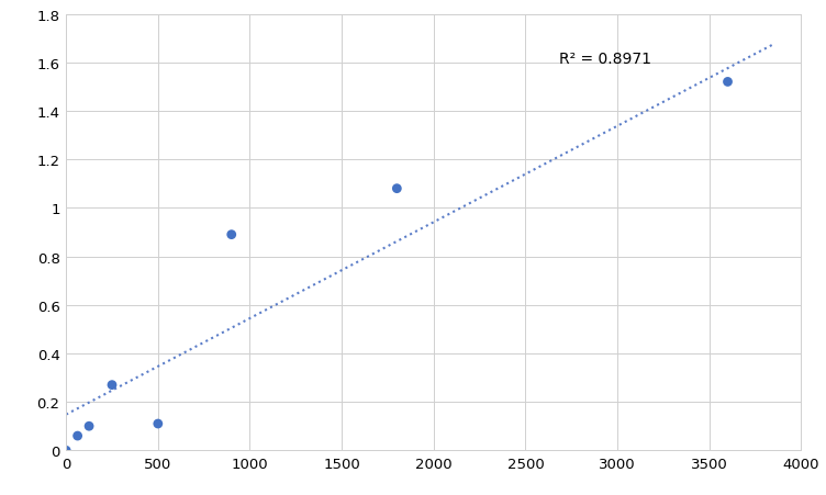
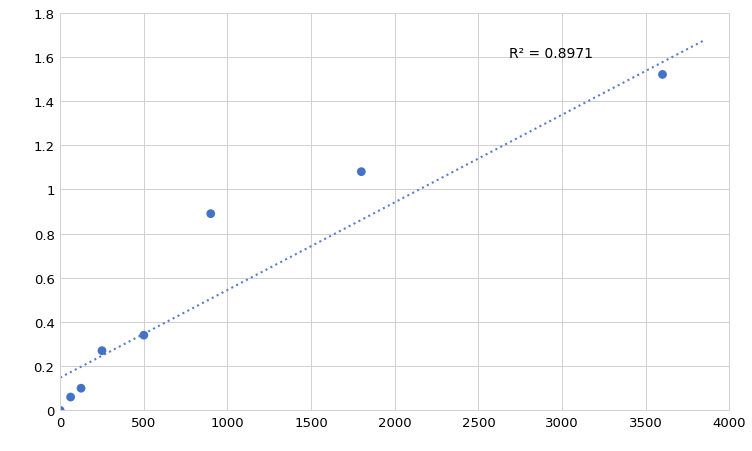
500: 0.11 -> 0.34
